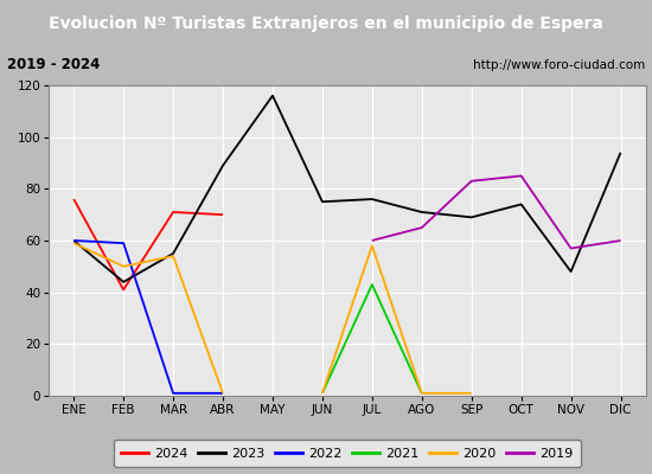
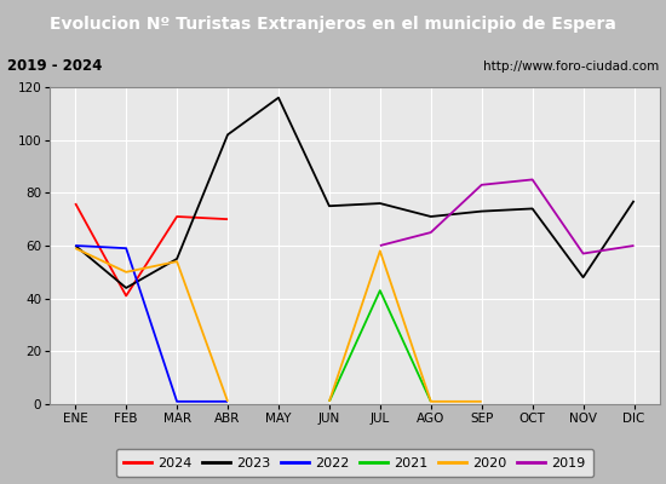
2023/ABR: 89 -> 102
2023/SEP: 69 -> 73
2023/DIC: 94 -> 77
